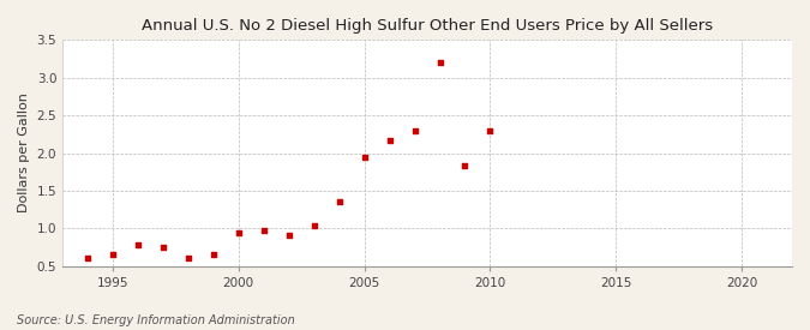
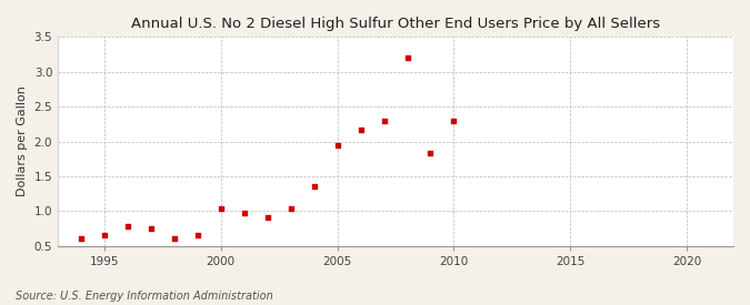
2000: 0.94 -> 1.04
